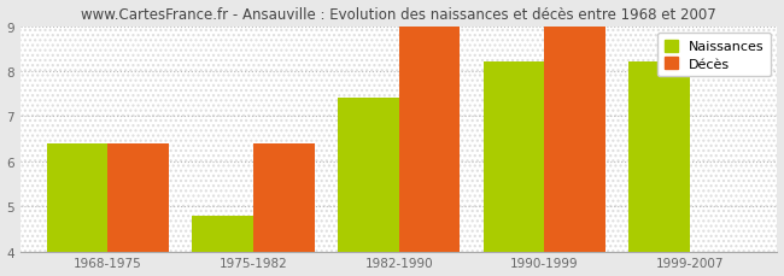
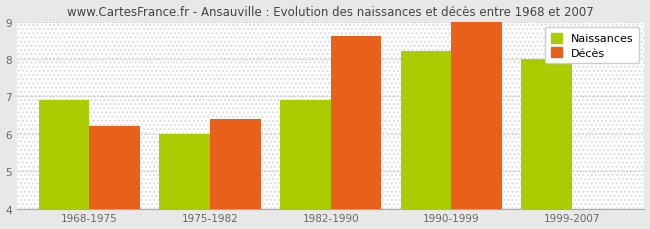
Naissances/1968-1975: 6.4 -> 6.9
Décès/1968-1975: 6.4 -> 6.2
Naissances/1975-1982: 4.8 -> 6.0
Naissances/1982-1990: 7.4 -> 6.9
Décès/1982-1990: 9.0 -> 8.6
Naissances/1999-2007: 8.2 -> 8.0
